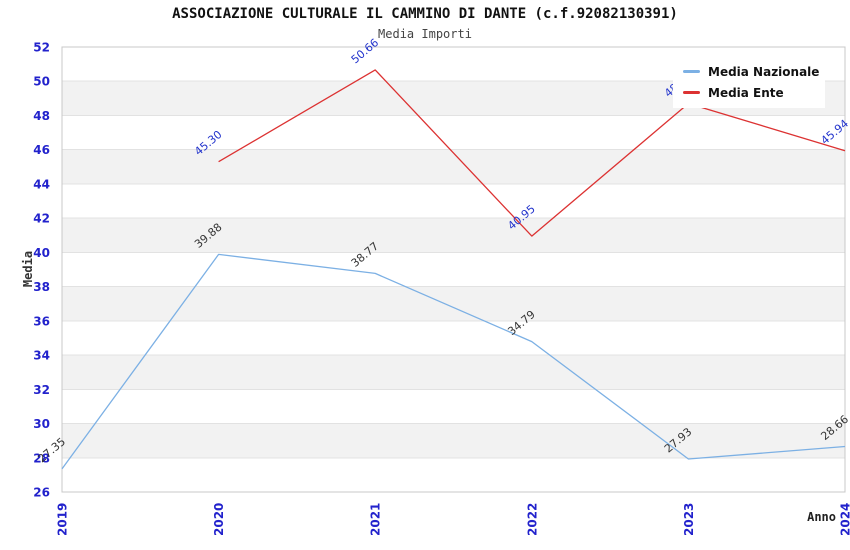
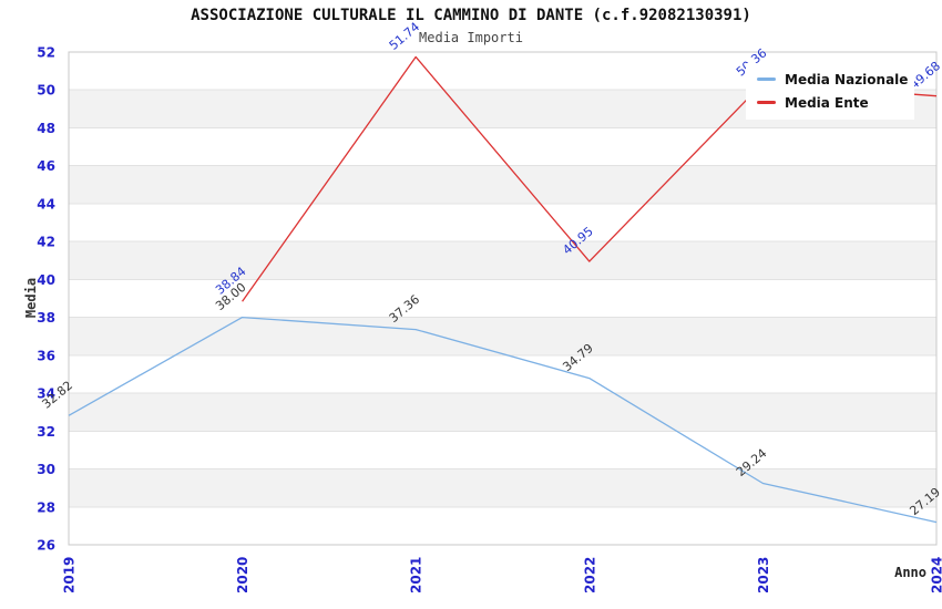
Media Nazionale/2019: 27.35 -> 32.82
Media Nazionale/2020: 39.88 -> 38.00
Media Ente/2020: 45.30 -> 38.84
Media Nazionale/2021: 38.77 -> 37.36
Media Ente/2021: 50.66 -> 51.74
Media Nazionale/2023: 27.93 -> 29.24
Media Ente/2023: 48.70 -> 50.36
Media Nazionale/2024: 28.66 -> 27.19
Media Ente/2024: 45.94 -> 49.68
